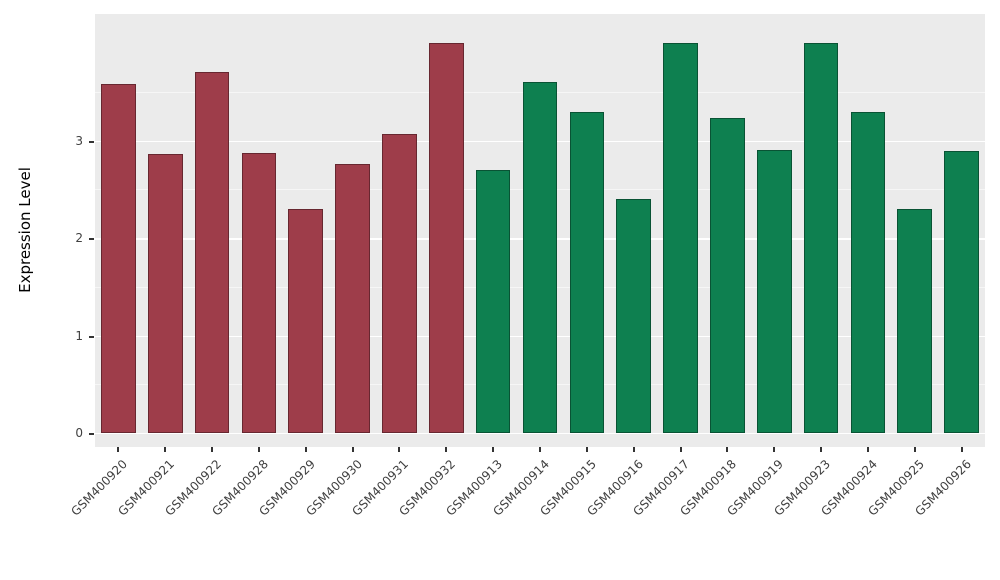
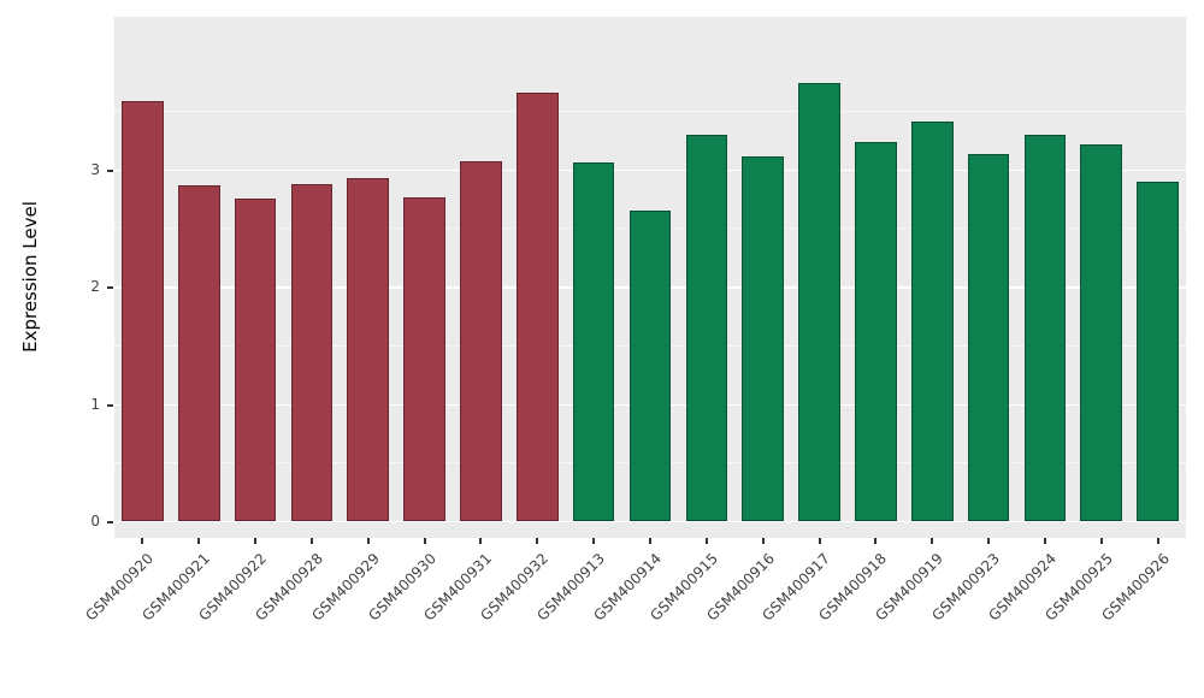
GSM400922: 3.7 -> 2.8
GSM400929: 2.3 -> 2.9
GSM400932: 4.0 -> 3.6
GSM400913: 2.7 -> 3.1
GSM400914: 3.6 -> 2.6
GSM400916: 2.4 -> 3.1
GSM400917: 4.0 -> 3.7
GSM400919: 2.9 -> 3.4
GSM400923: 4.0 -> 3.1
GSM400925: 2.3 -> 3.2
